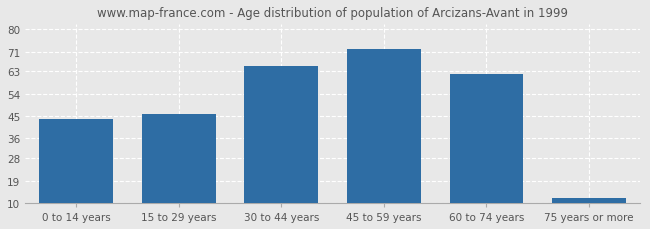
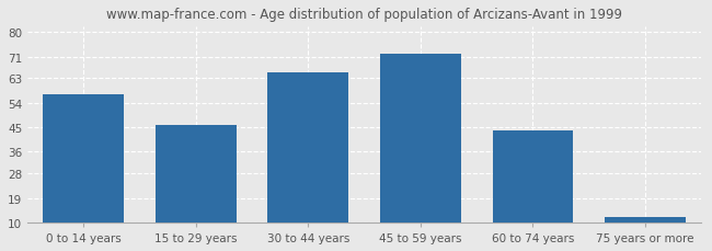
0 to 14 years: 44 -> 57
60 to 74 years: 62 -> 44
